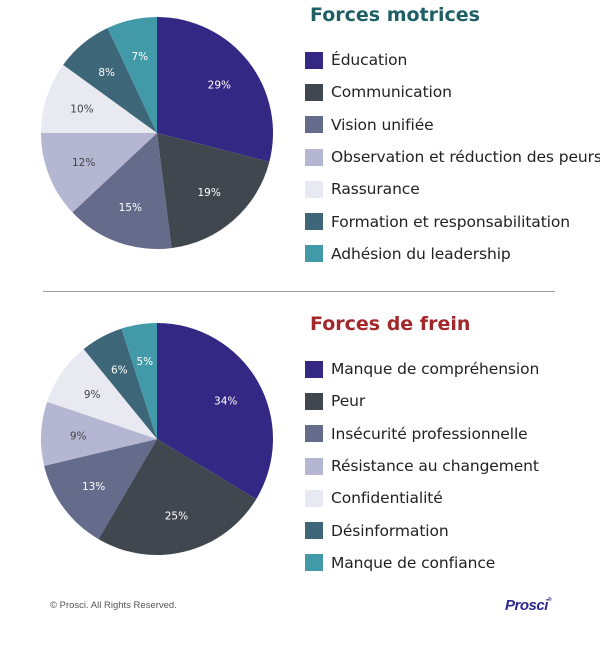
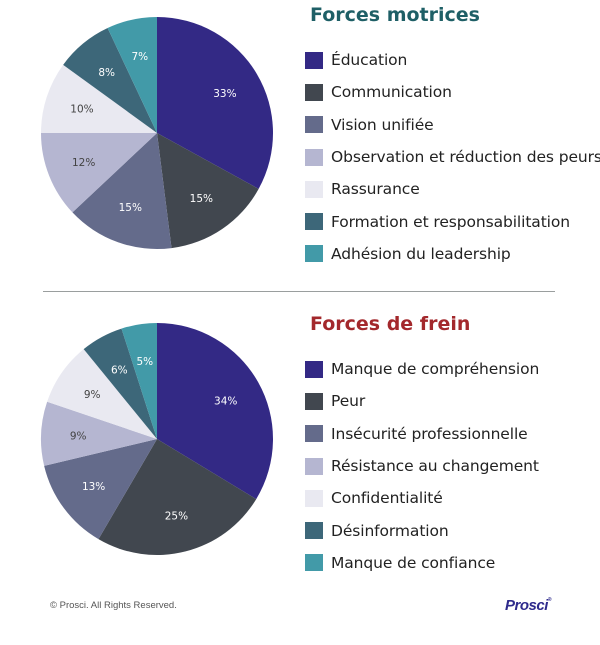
Forces motrices/Éducation: 29% -> 33%
Forces motrices/Communication: 19% -> 15%
